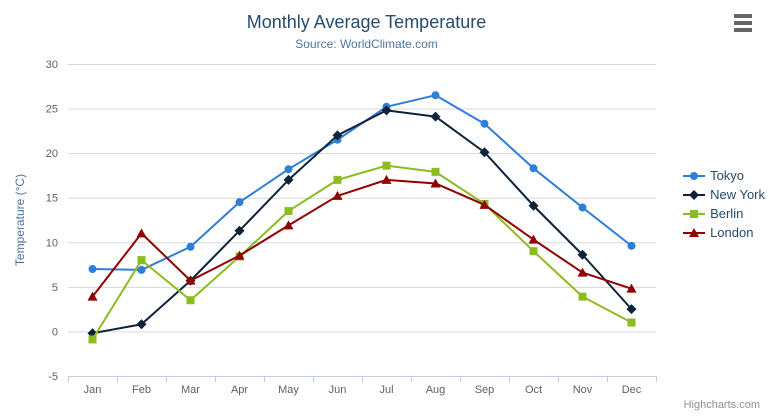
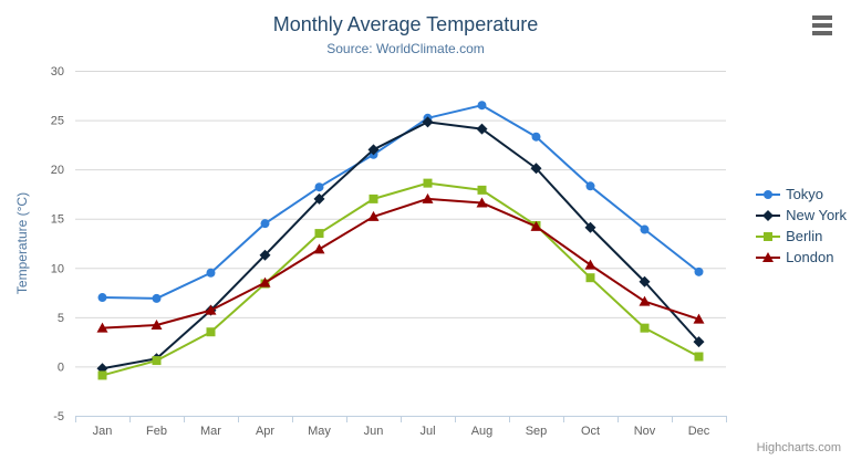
Berlin/Feb: 8 -> 1
London/Feb: 11 -> 4
